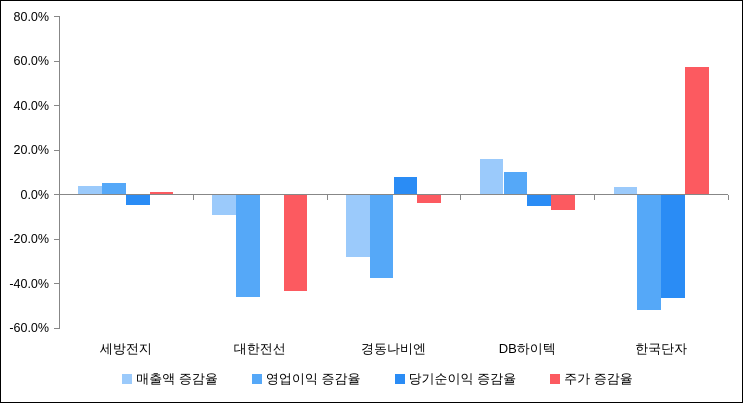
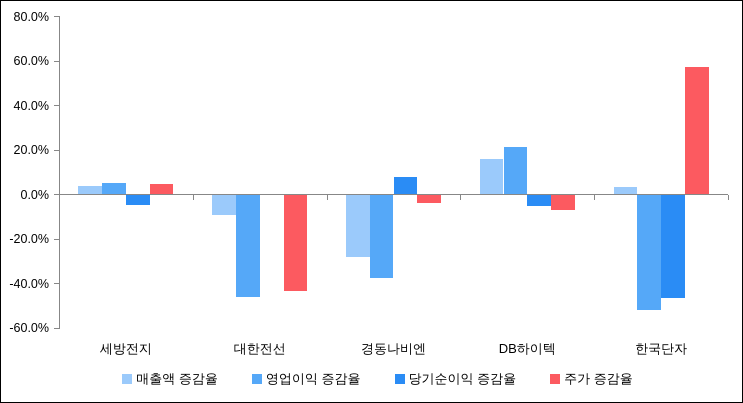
주가 증감율/세방전지: 1% -> 4%
영업이익 증감율/DB하이텍: 10% -> 22%
